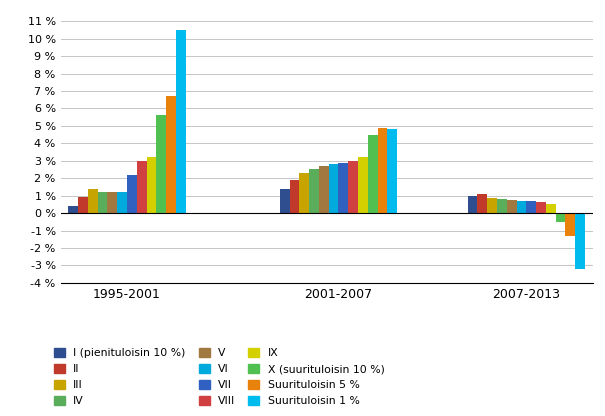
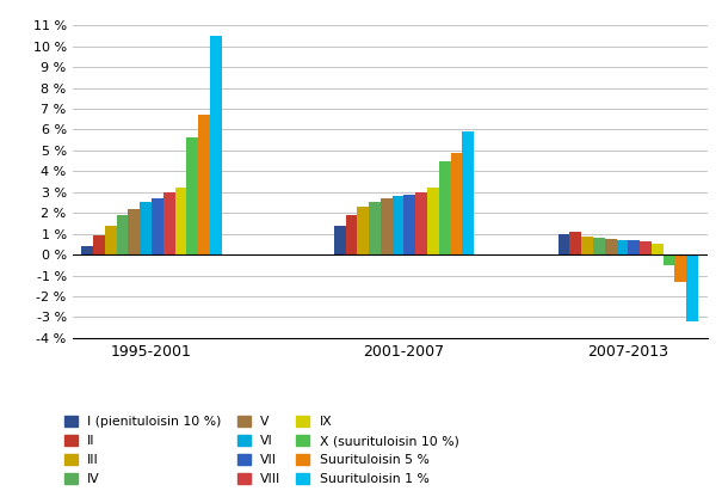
IV/1995-2001: 1.2 % -> 1.9 %
V/1995-2001: 1.2 % -> 2.2 %
VI/1995-2001: 1.2 % -> 2.5 %
VII/1995-2001: 2.2 % -> 2.7 %
Suurituloisin 1 %/2001-2007: 4.8 % -> 5.9 %
